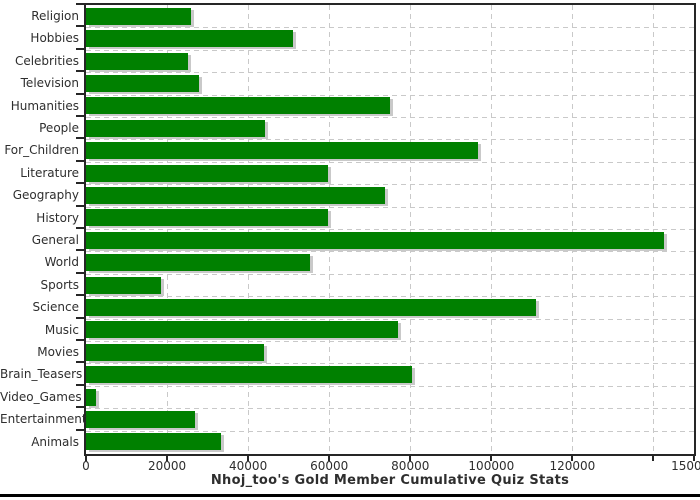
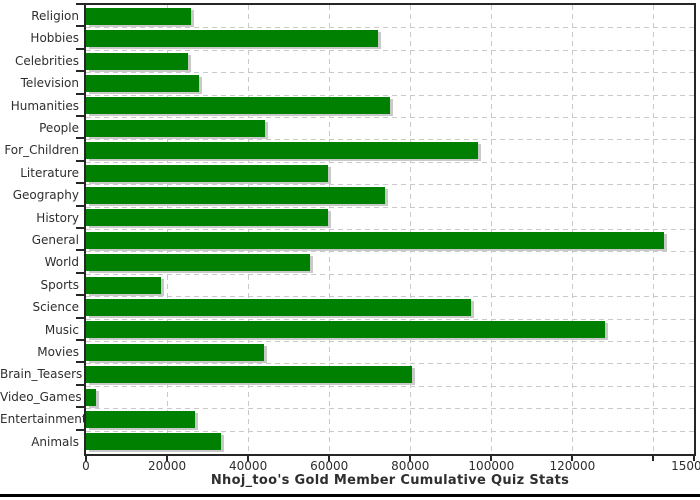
Hobbies: 51000 -> 72000
Science: 111000 -> 95000
Music: 77000 -> 128000
